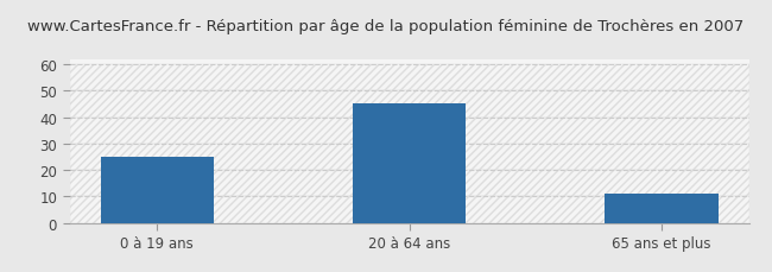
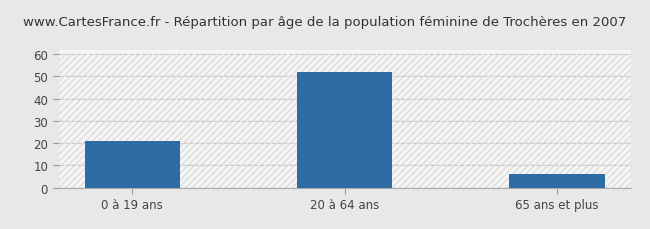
0 à 19 ans: 25 -> 21
20 à 64 ans: 45 -> 52
65 ans et plus: 11 -> 6
